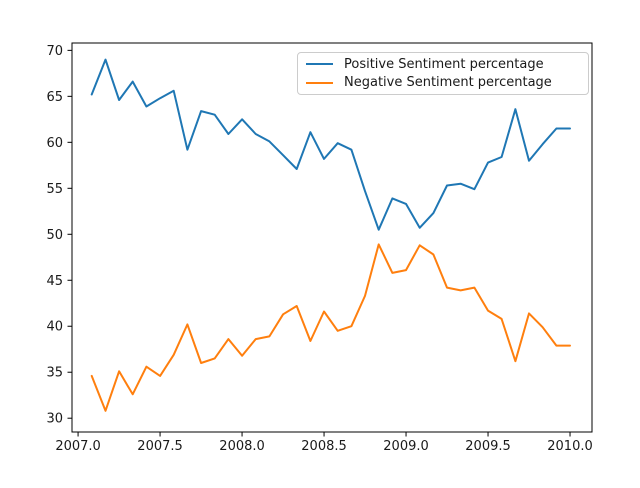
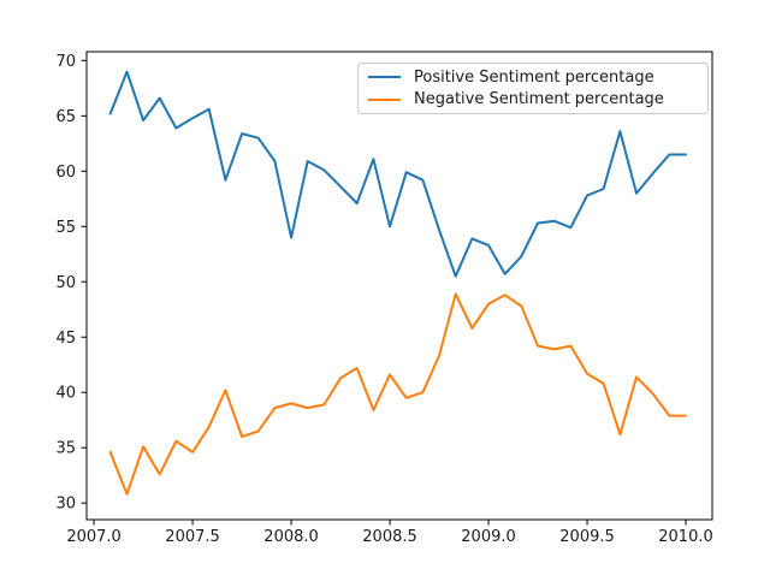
Positive Sentiment percentage/2008.0: 62 -> 54
Negative Sentiment percentage/2008.0: 37 -> 39
Positive Sentiment percentage/2008.5: 58 -> 55
Negative Sentiment percentage/2009.0: 46 -> 48
